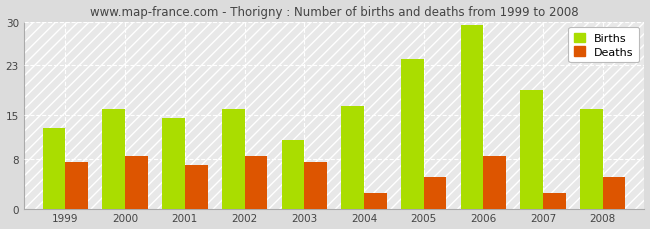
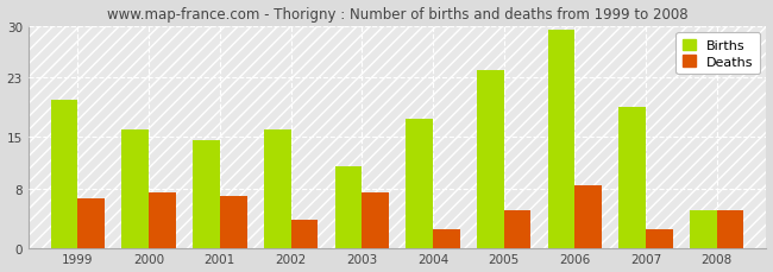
Births/1999: 13.0 -> 20.0
Deaths/1999: 7.5 -> 6.6
Deaths/2000: 8.5 -> 7.4
Deaths/2002: 8.5 -> 3.8
Births/2004: 16.5 -> 17.4
Births/2008: 16.0 -> 5.0
